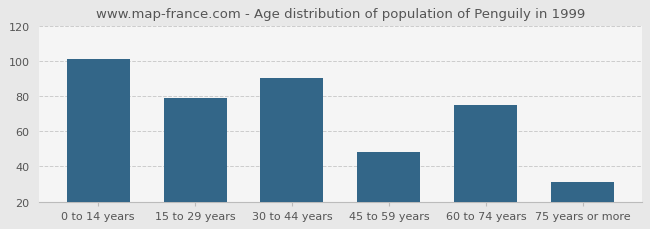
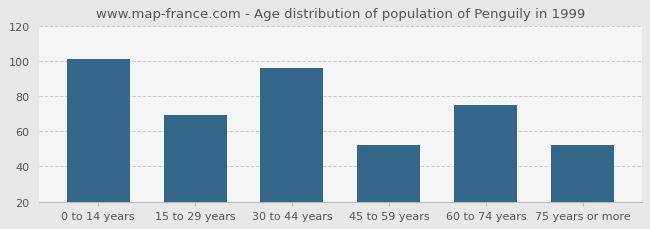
15 to 29 years: 79 -> 69
30 to 44 years: 90 -> 96
45 to 59 years: 48 -> 52
75 years or more: 31 -> 52
